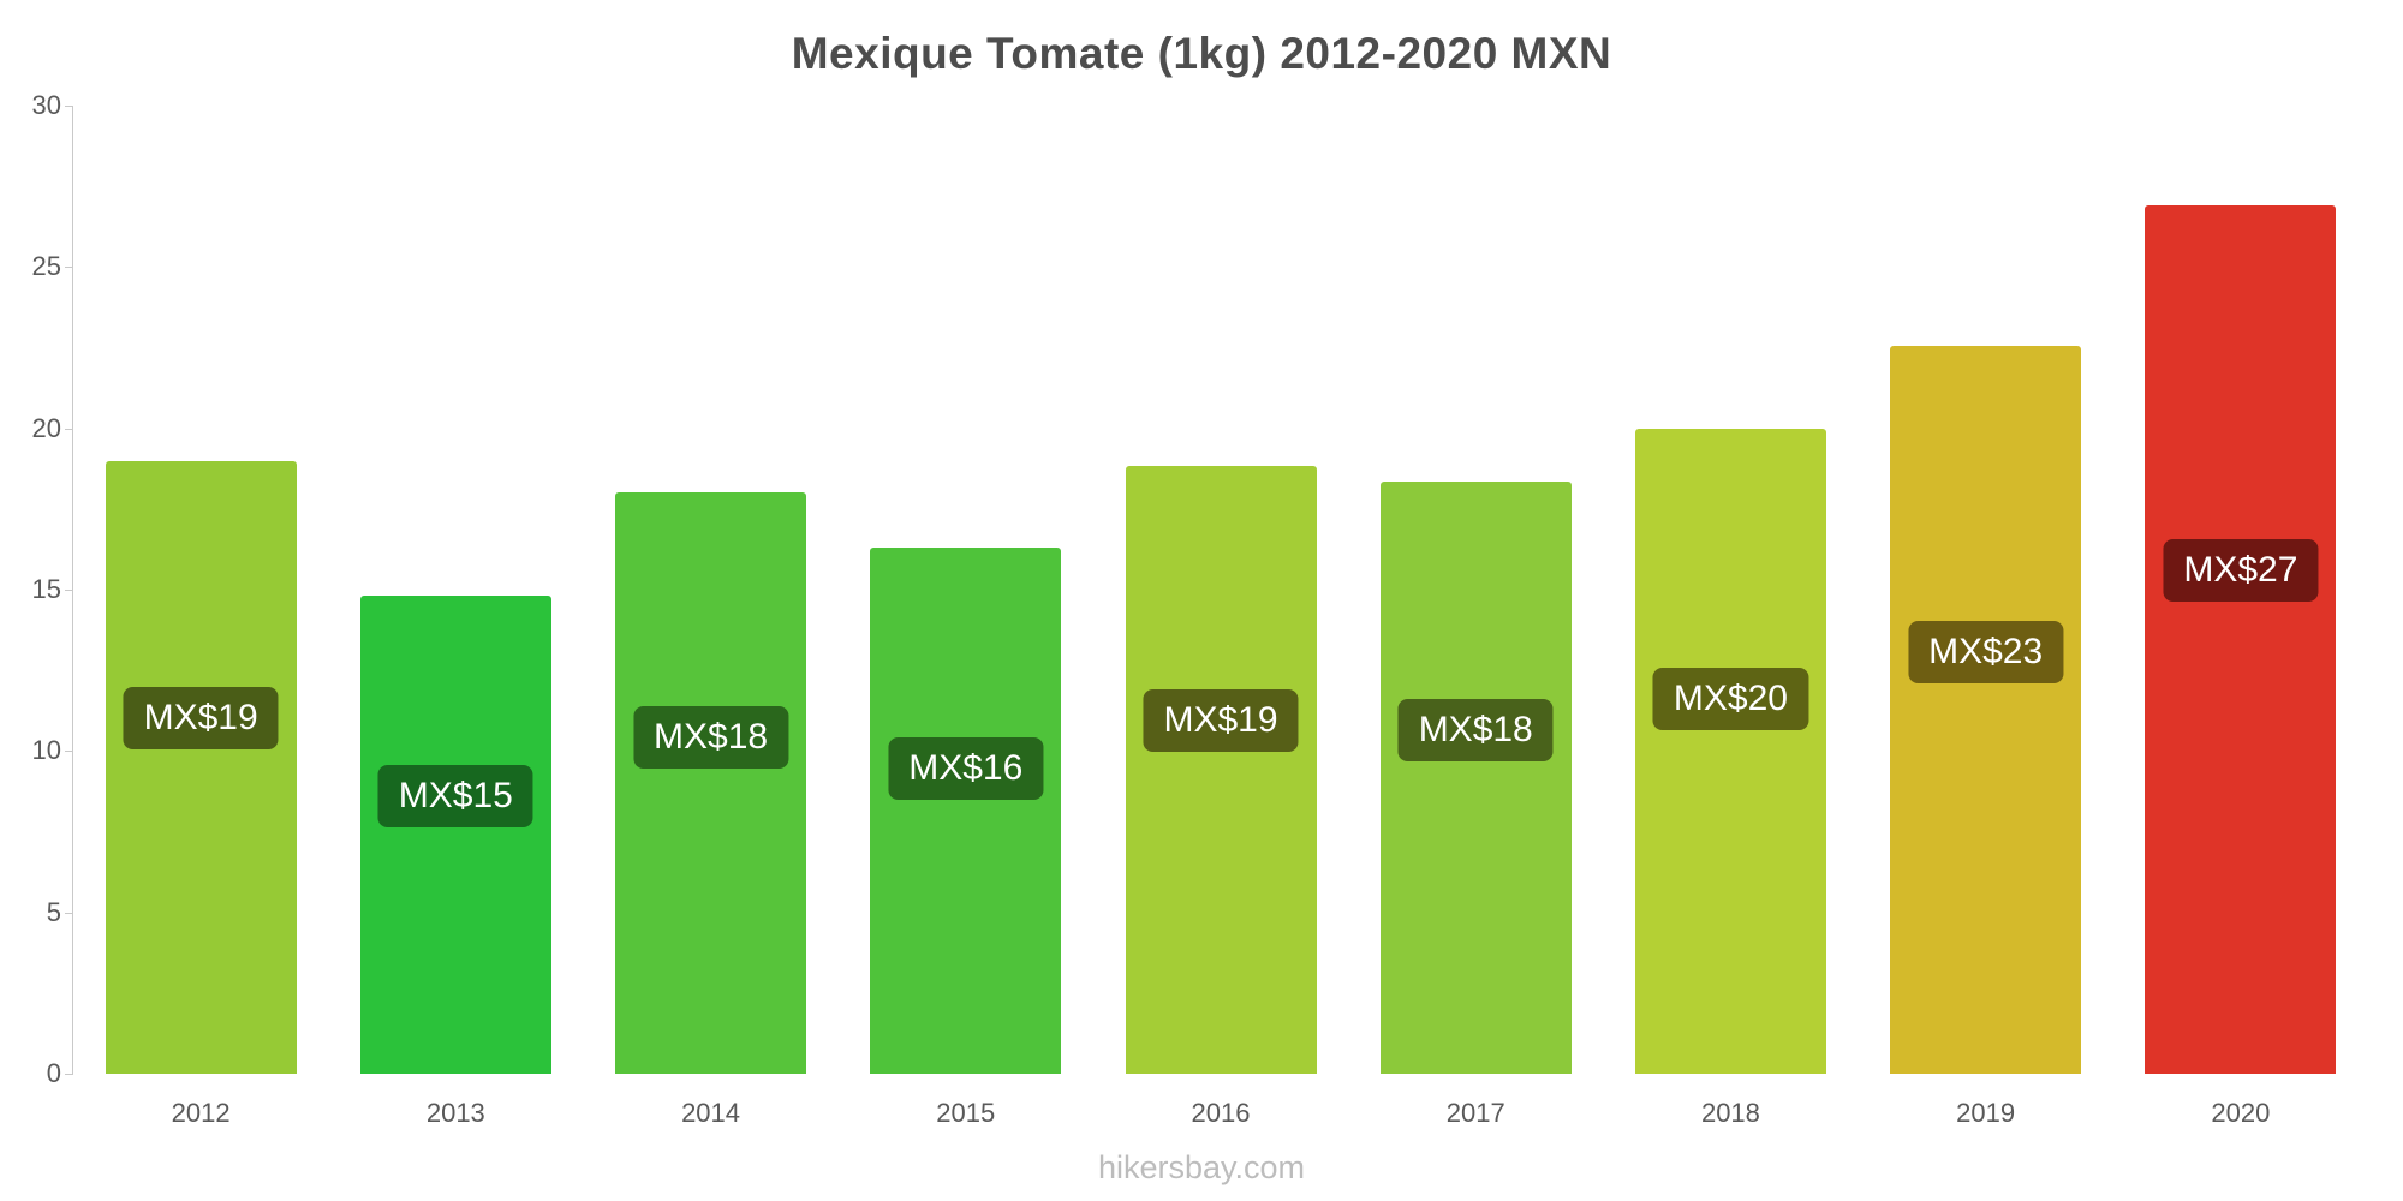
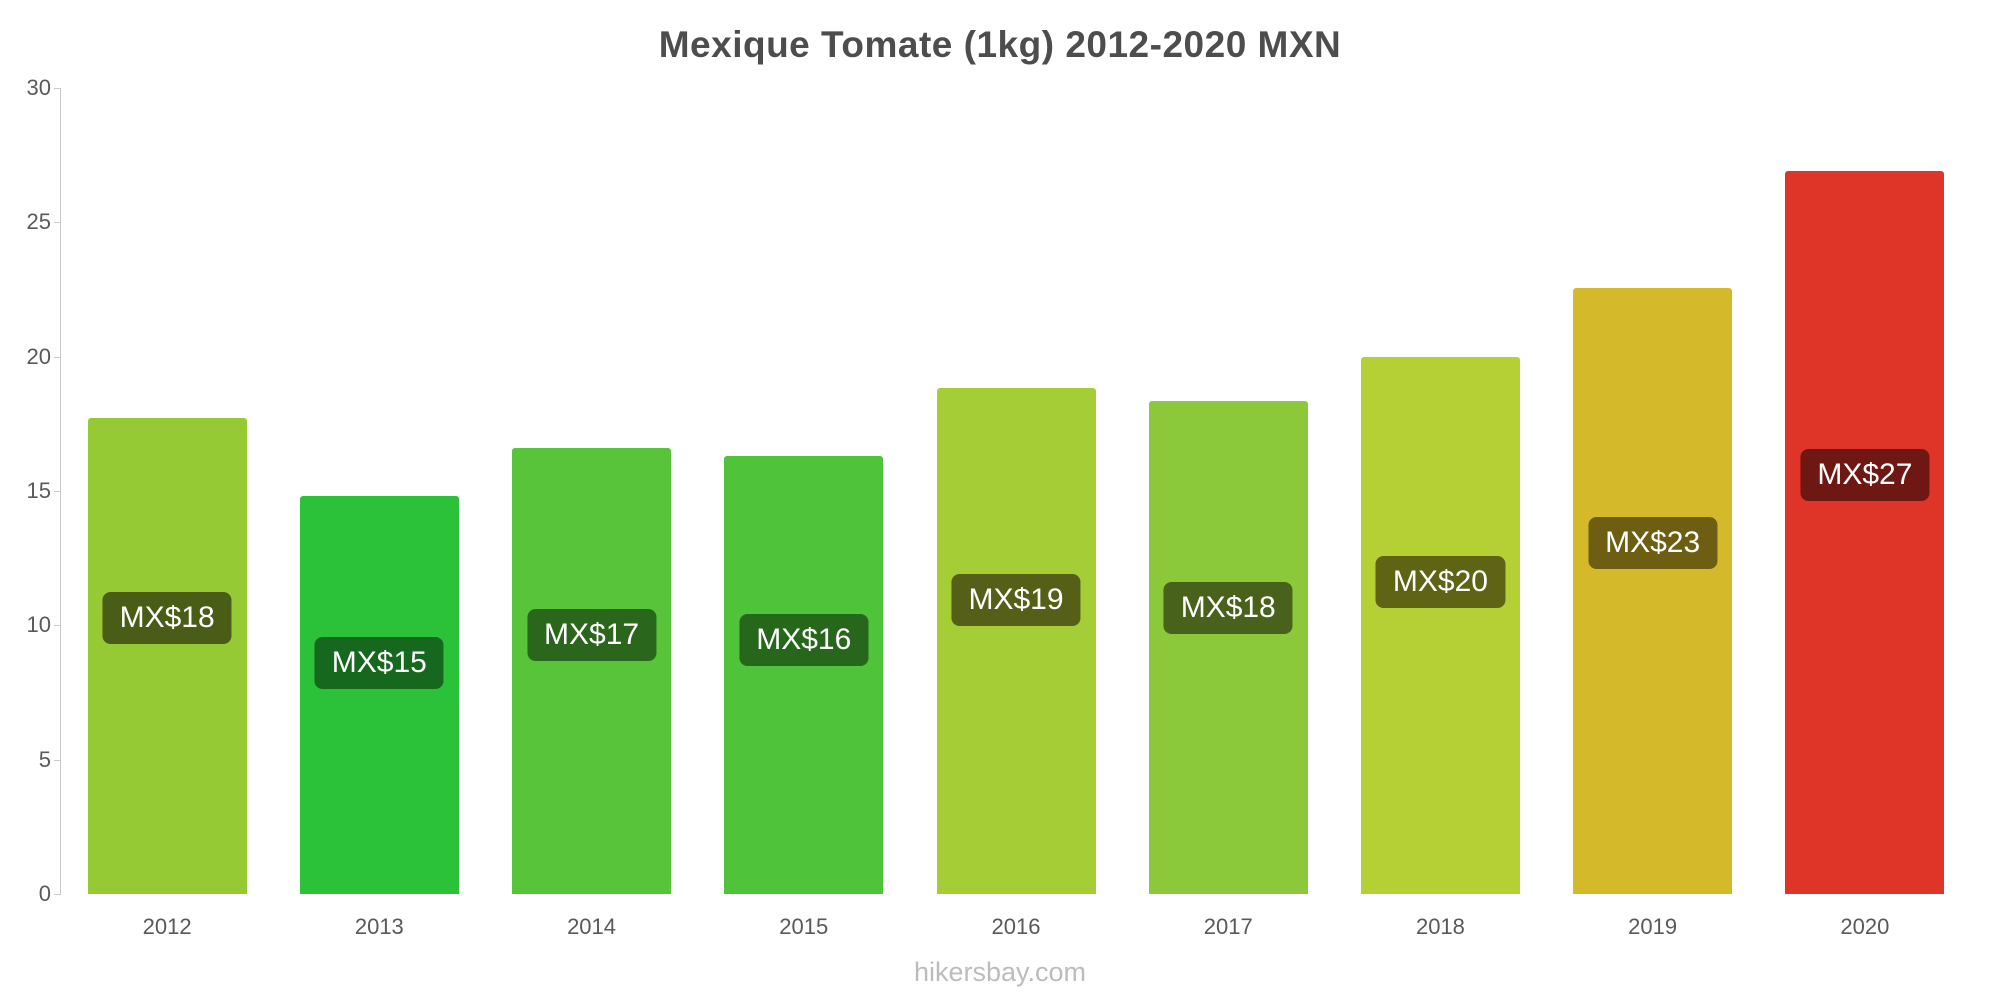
2012: 19 -> 18
2014: 18 -> 17
